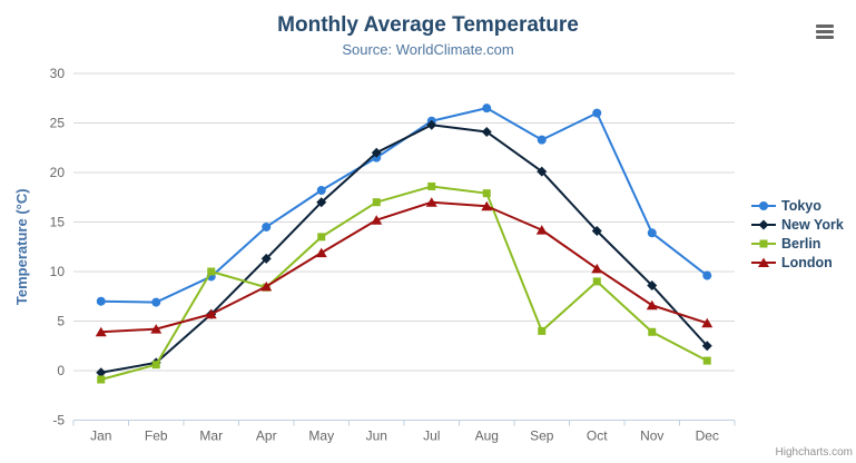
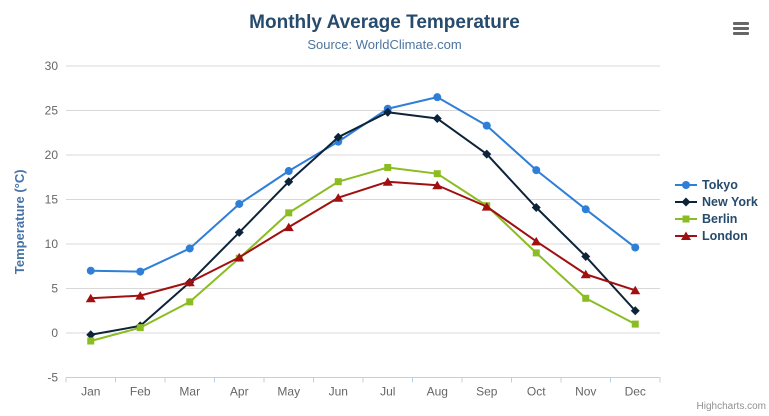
Berlin/Mar: 10 -> 4
Berlin/Sep: 4 -> 14
Tokyo/Oct: 26 -> 18
